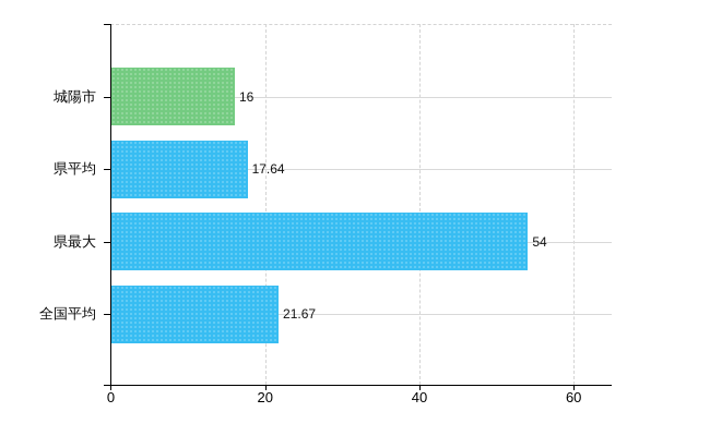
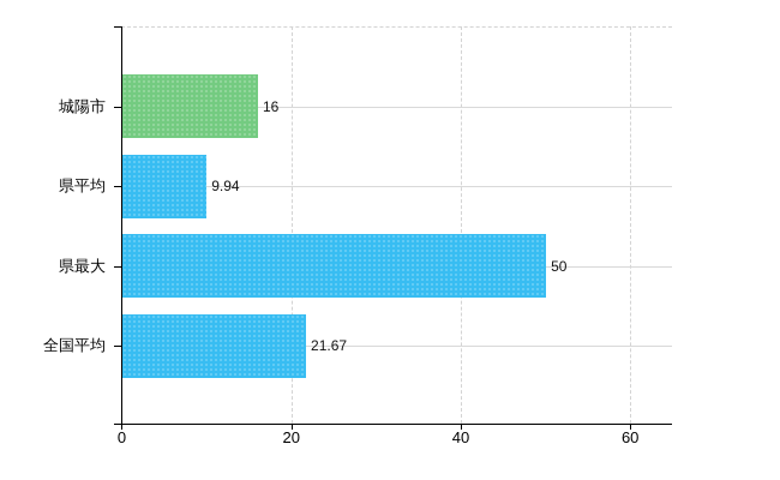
県平均: 17.64 -> 9.94
県最大: 54 -> 50
